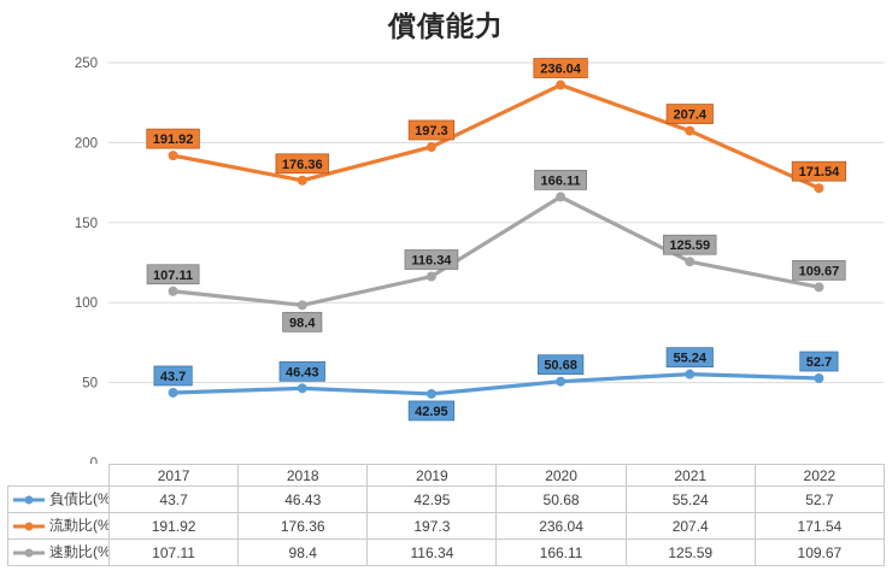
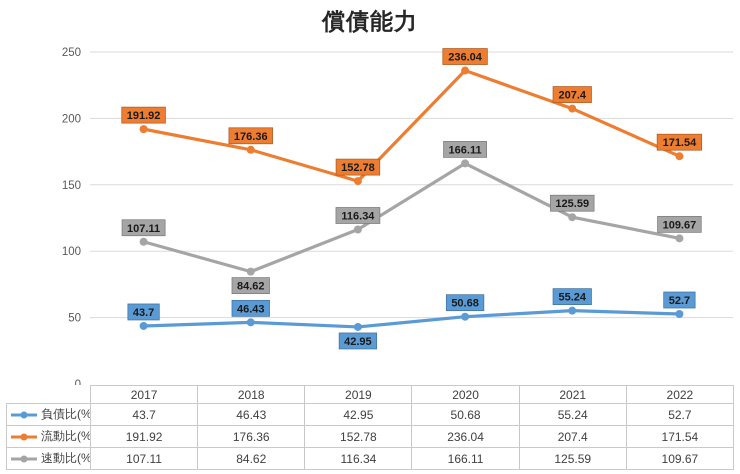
速動比(%)/2018: 98.4 -> 84.62
流動比(%)/2019: 197.3 -> 152.78
